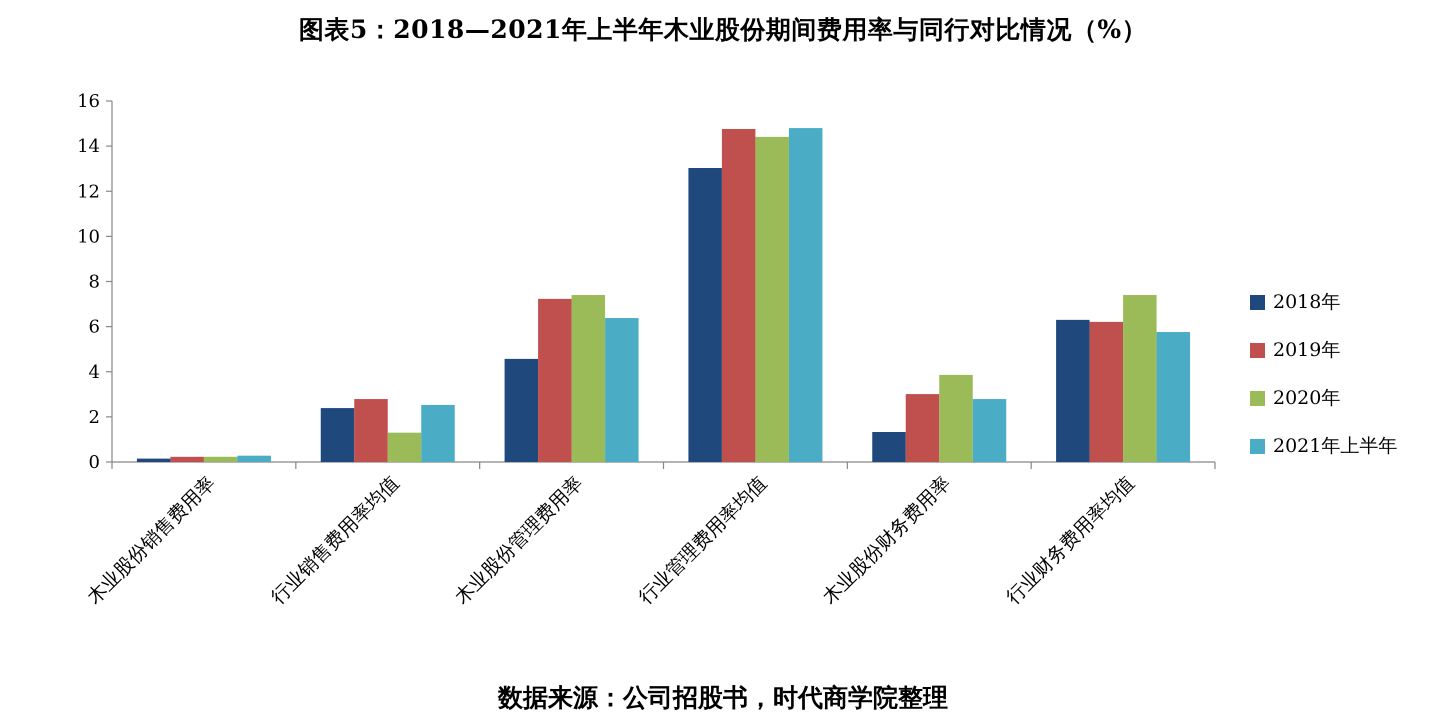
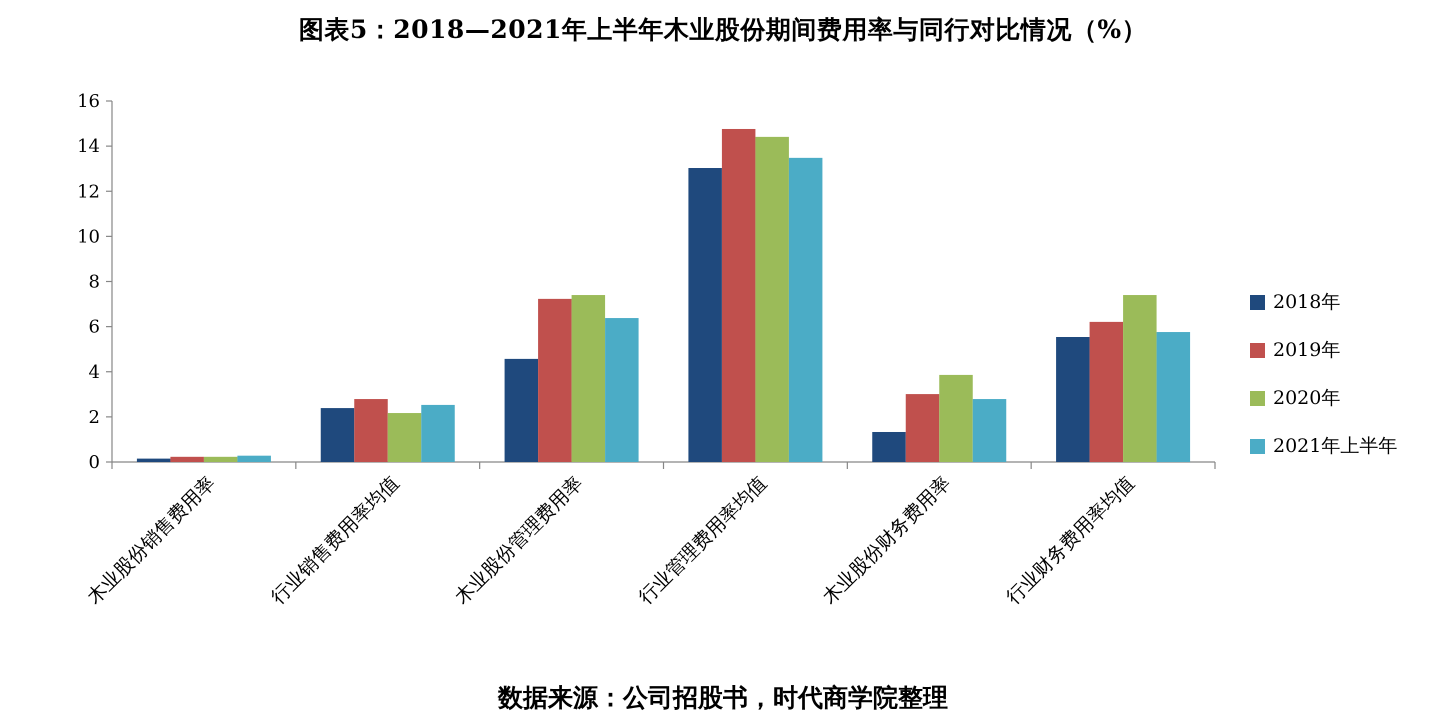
2020年/行业销售费用率均值: 1.3 -> 2.2
2021年上半年/行业管理费用率均值: 14.8 -> 13.5
2018年/行业财务费用率均值: 6.3 -> 5.5
